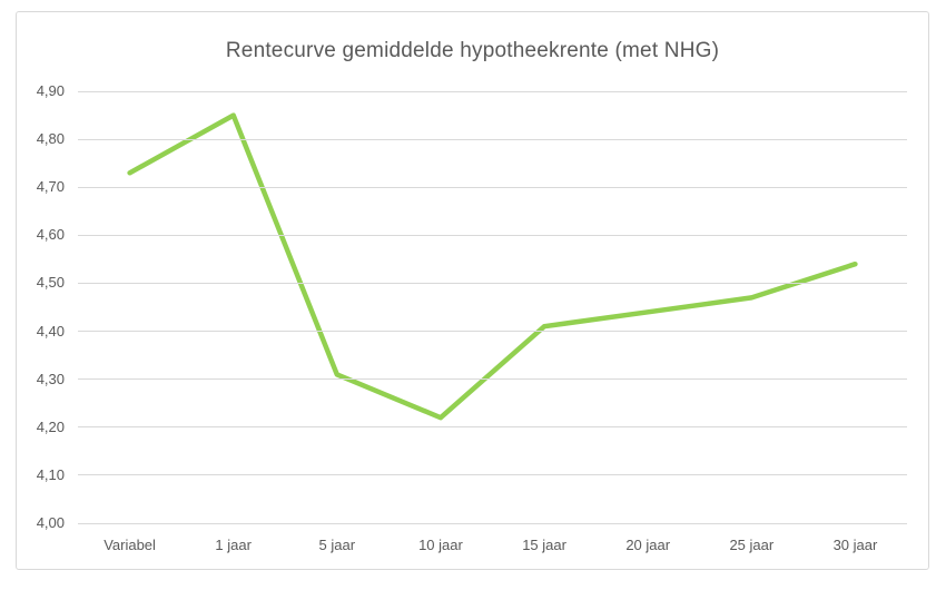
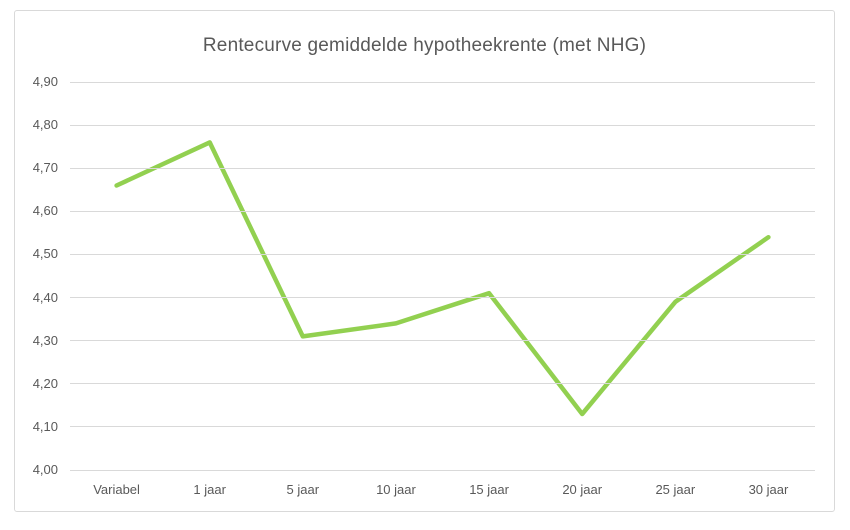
Variabel: 4,73 -> 4,66
1 jaar: 4,85 -> 4,76
10 jaar: 4,22 -> 4,34
20 jaar: 4,44 -> 4,13
25 jaar: 4,47 -> 4,39
